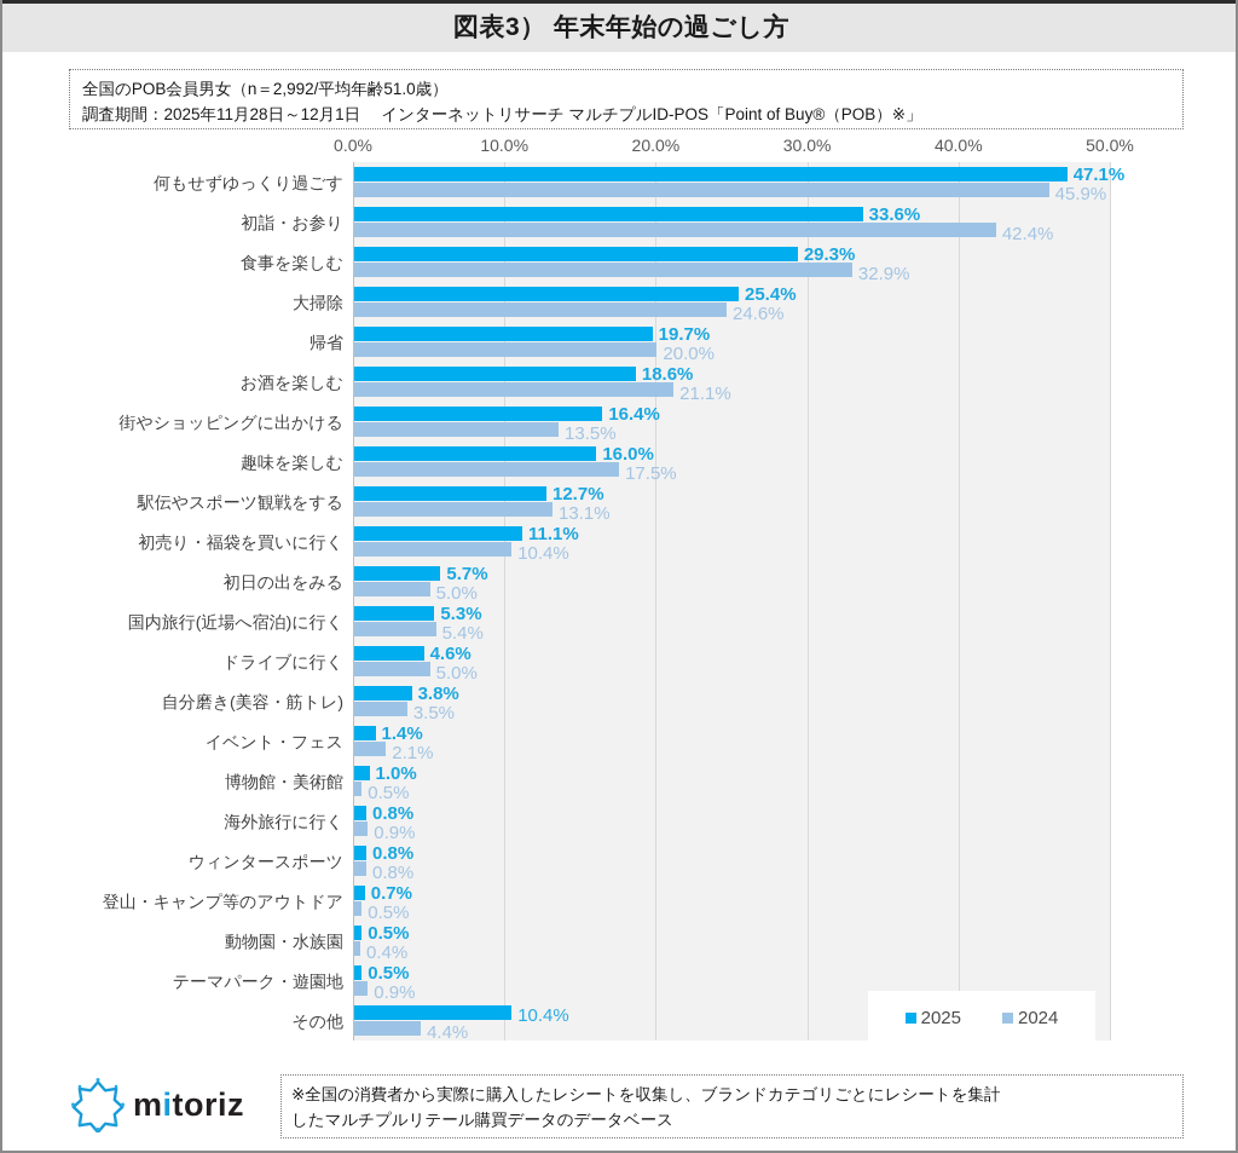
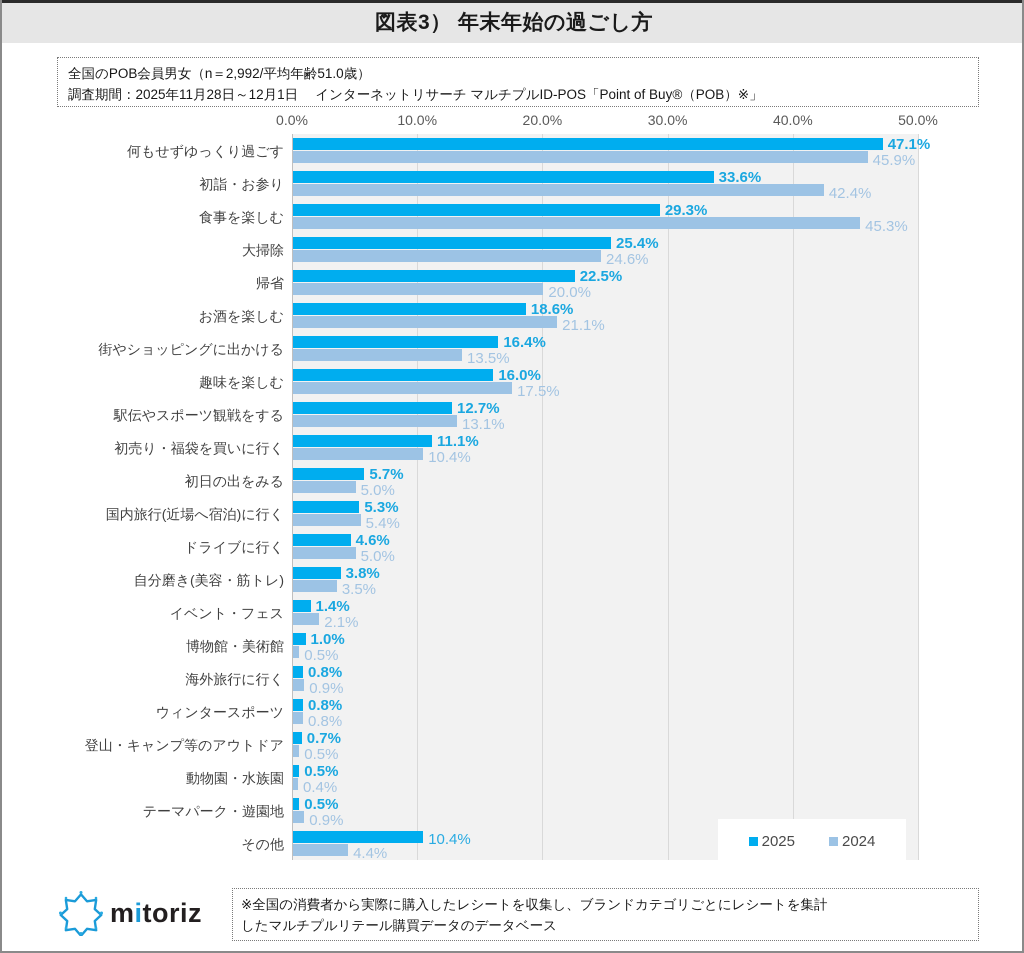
2024/食事を楽しむ: 32.9% -> 45.3%
2025/帰省: 19.7% -> 22.5%
